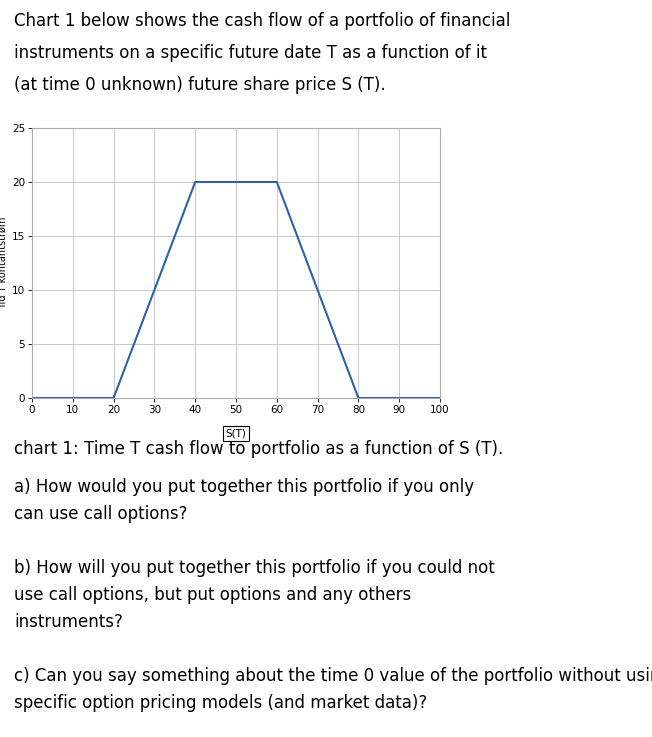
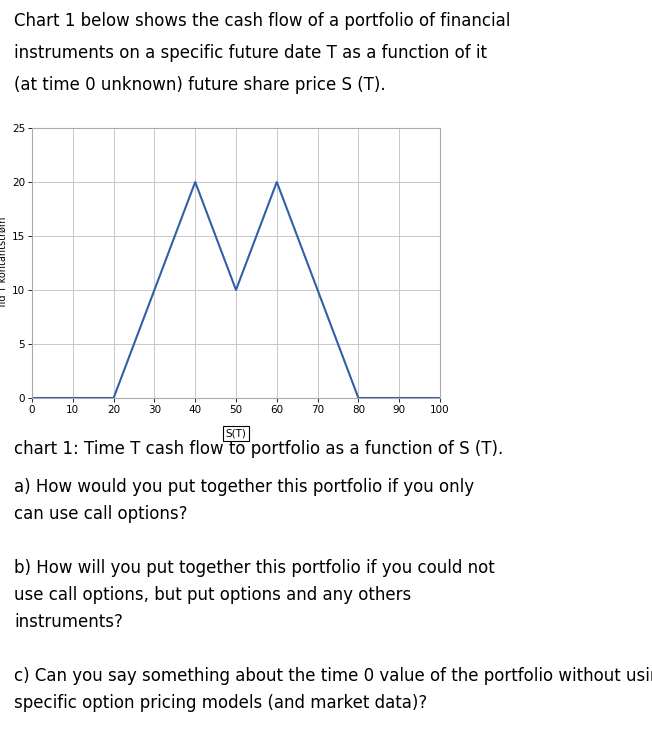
50: 20 -> 10
